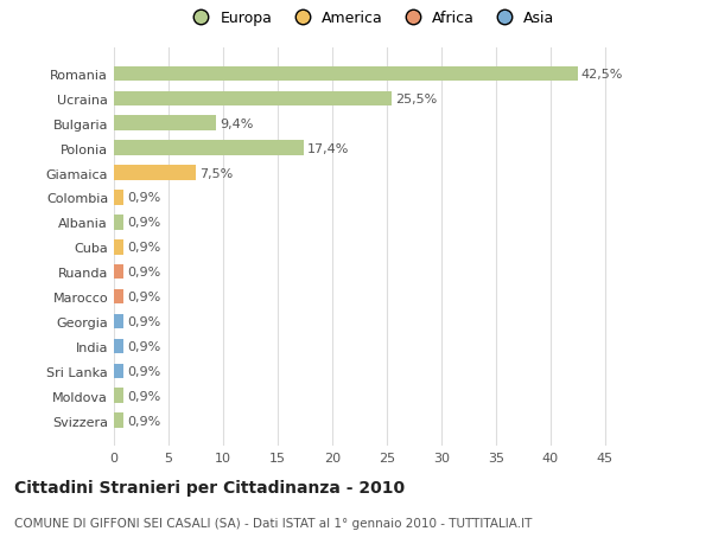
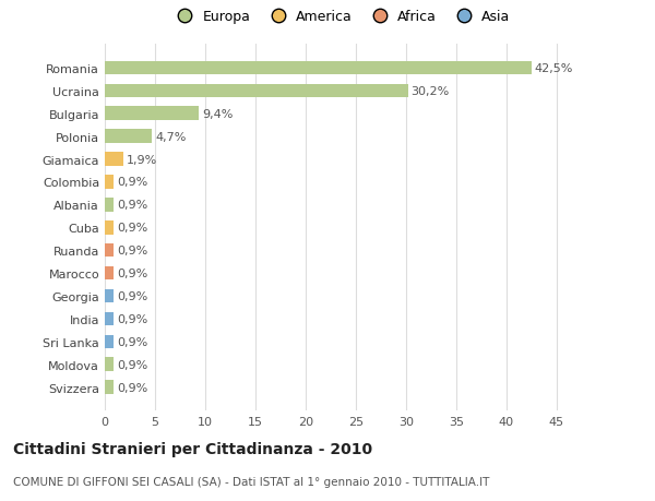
Ucraina: 25,5% -> 30,2%
Polonia: 17,4% -> 4,7%
Giamaica: 7,5% -> 1,9%
